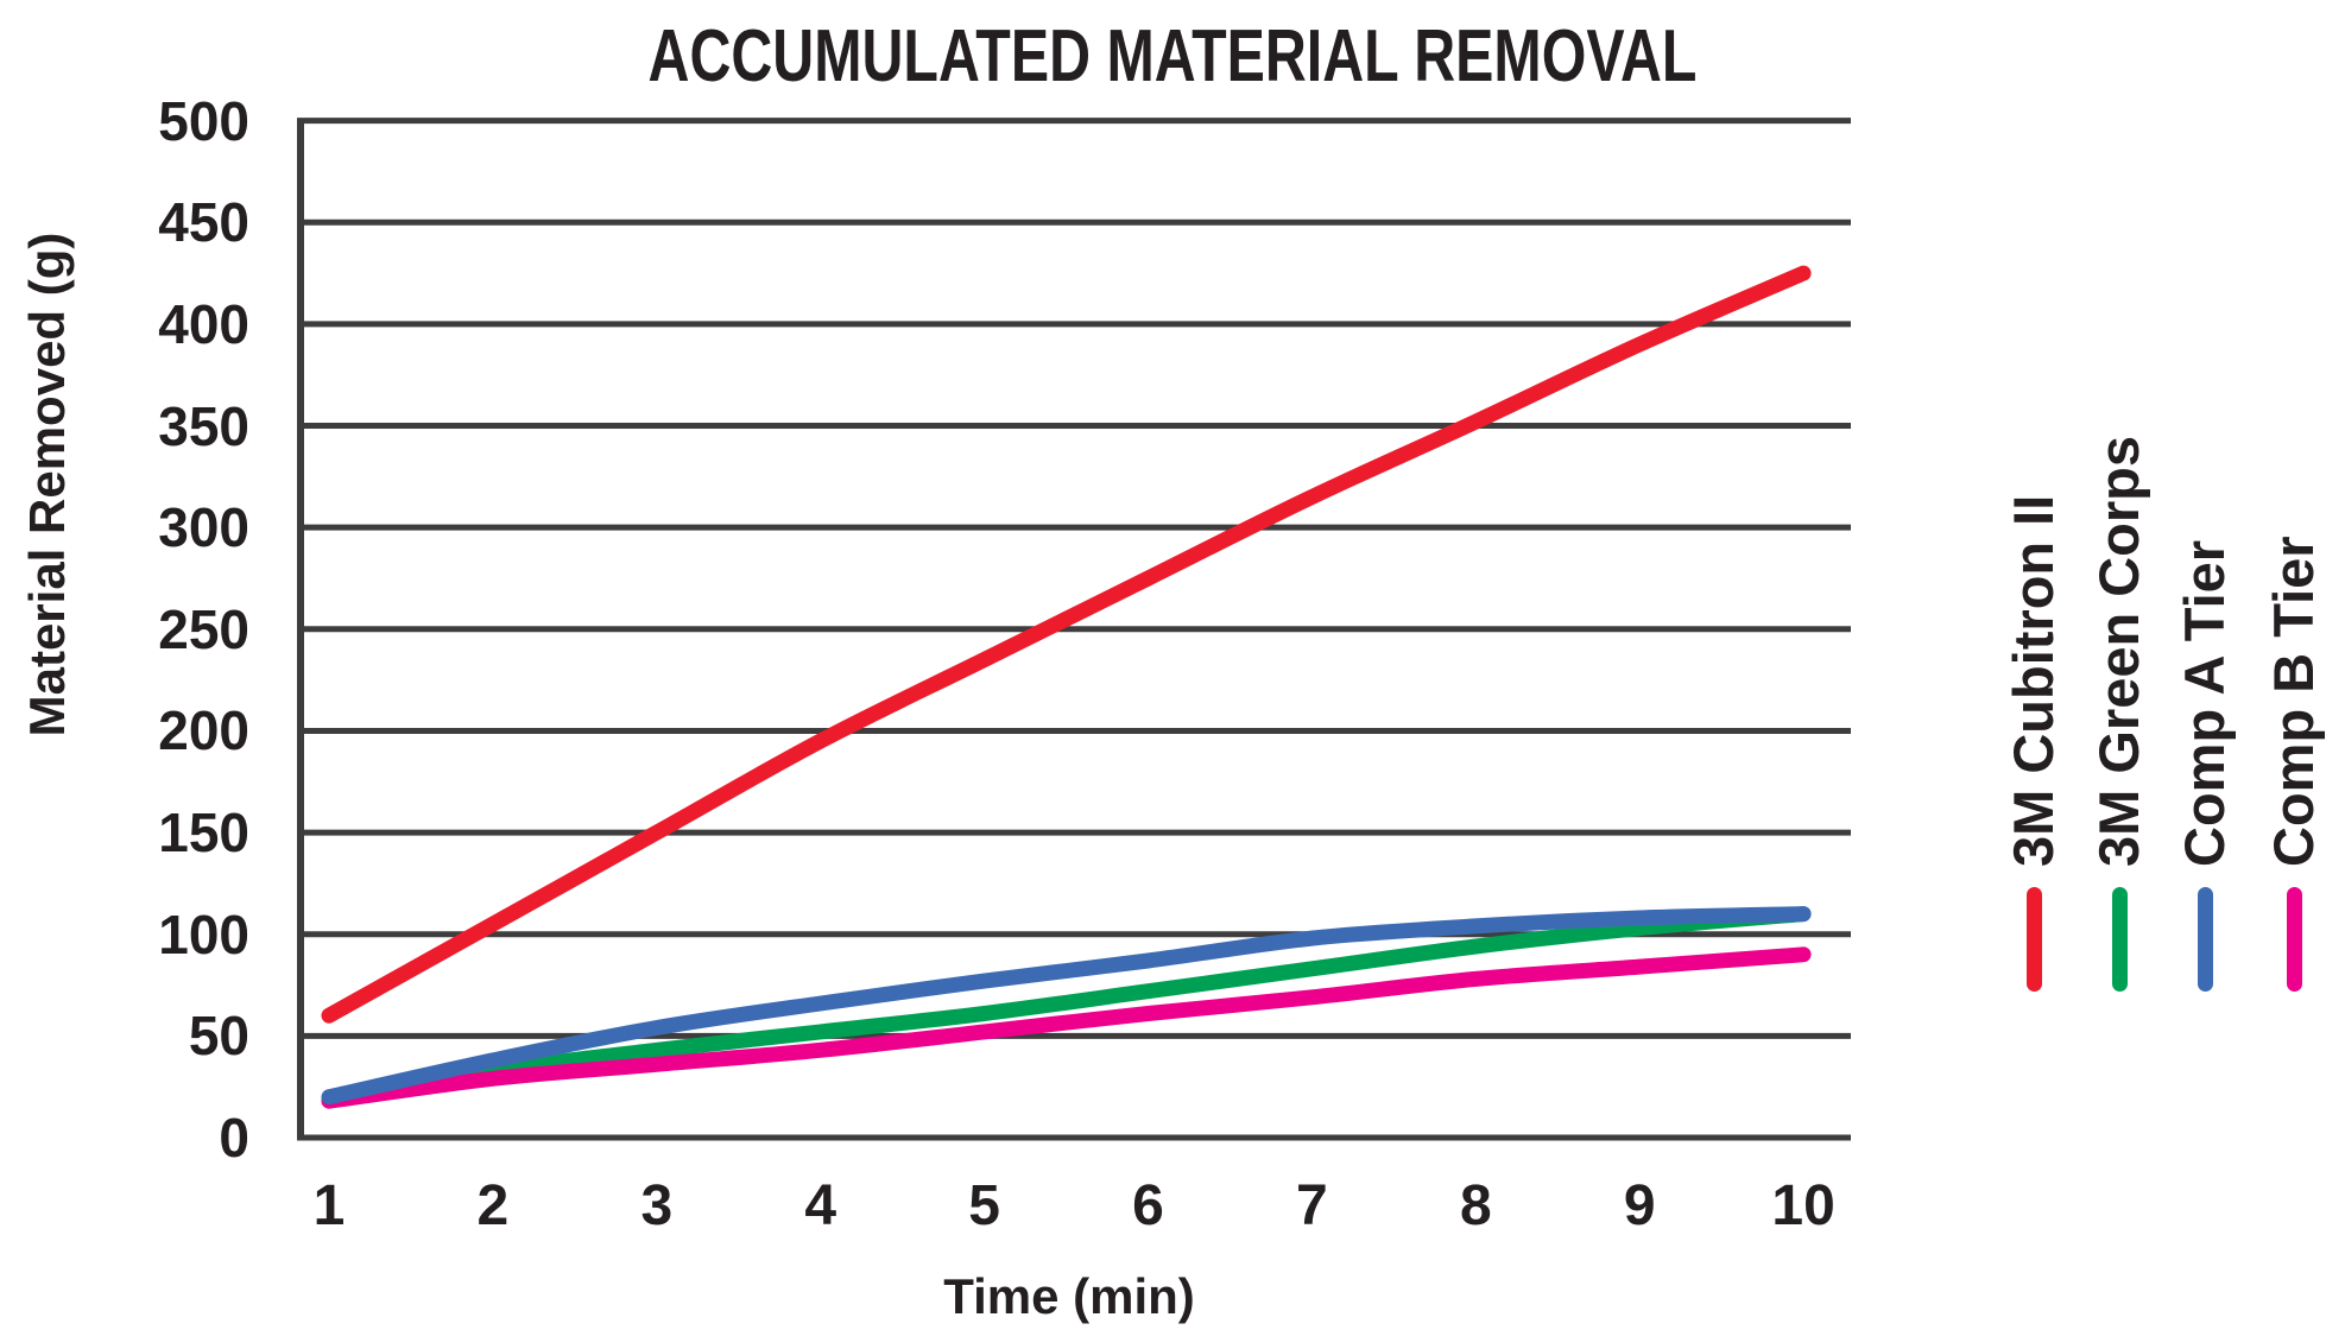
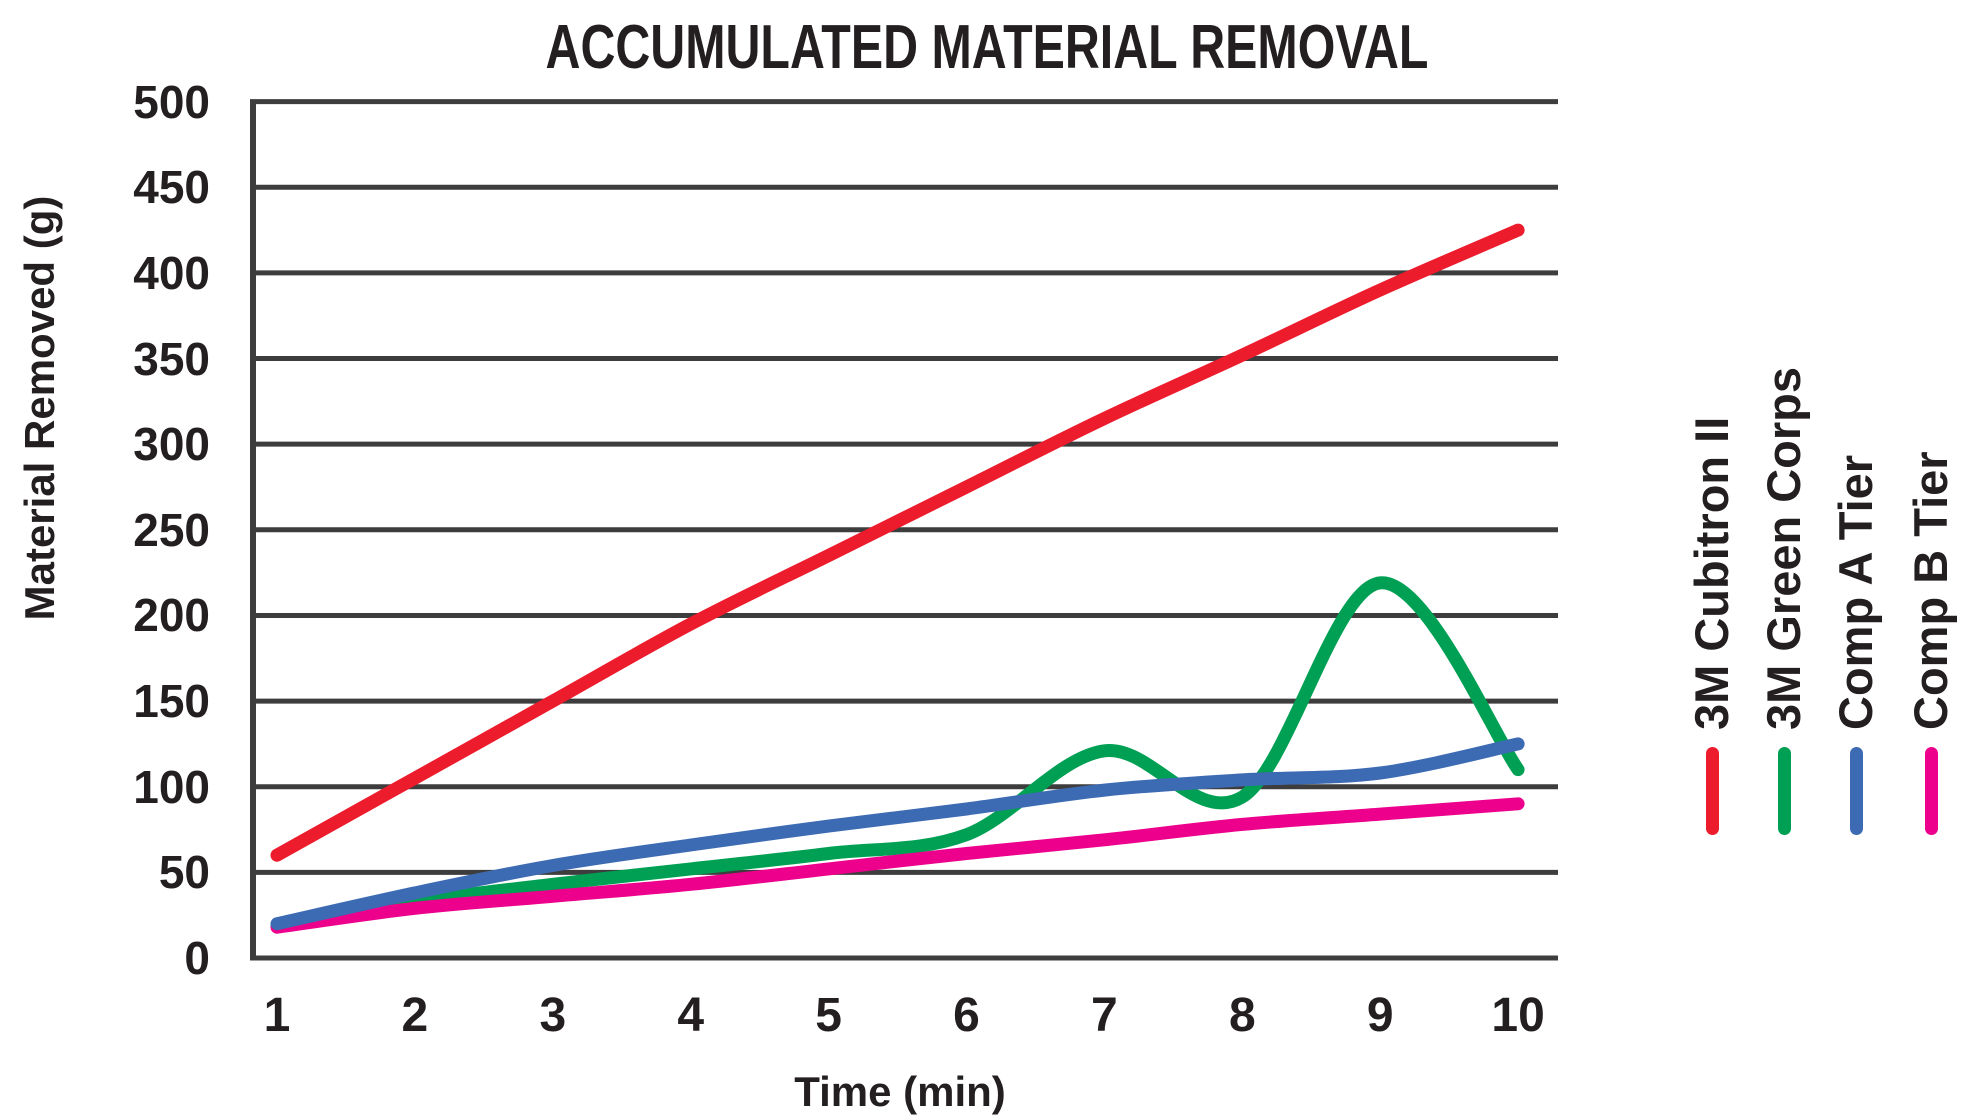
3M Green Corps/7: 83 -> 121
3M Green Corps/9: 103 -> 219
Comp A Tier/10: 110 -> 125
